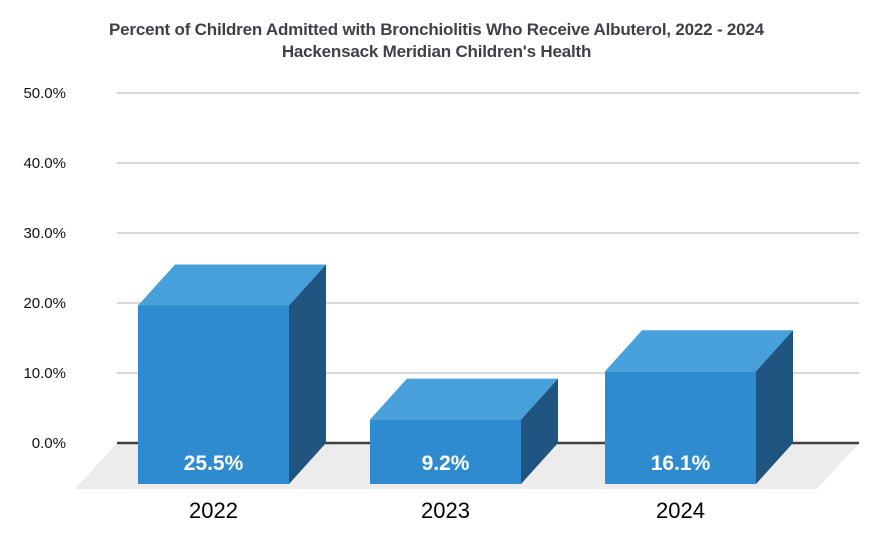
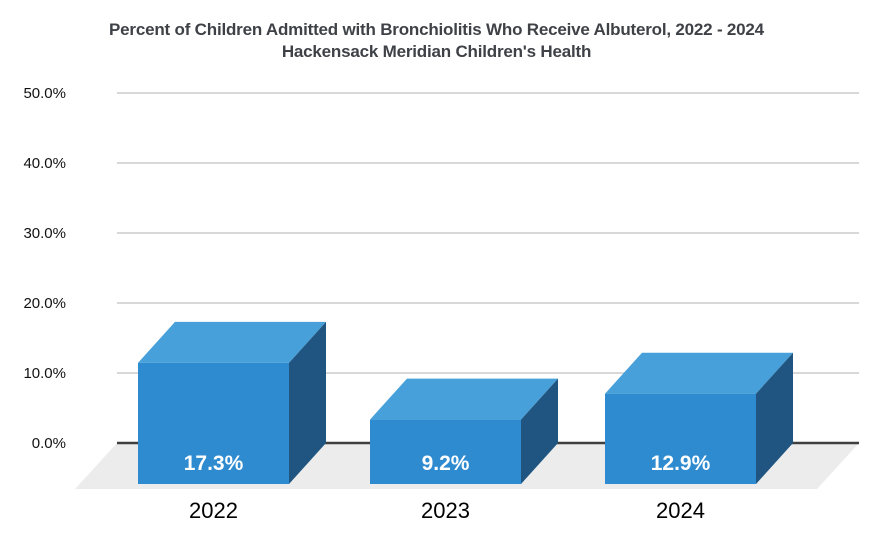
2022: 25.5% -> 17.3%
2024: 16.1% -> 12.9%
